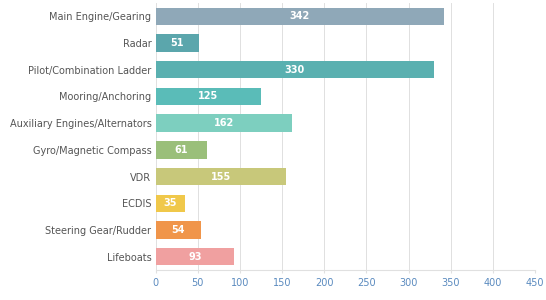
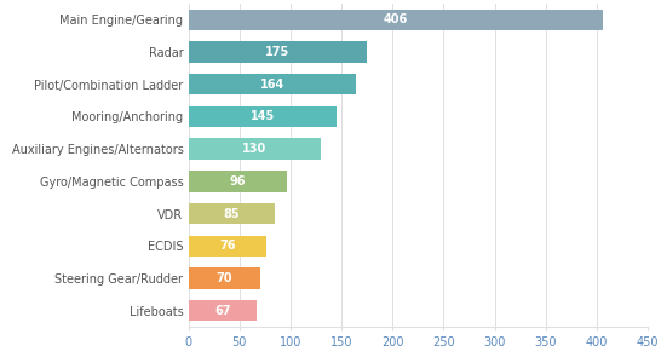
Main Engine/Gearing: 342 -> 406
Radar: 51 -> 175
Pilot/Combination Ladder: 330 -> 164
Mooring/Anchoring: 125 -> 145
Auxiliary Engines/Alternators: 162 -> 130
Gyro/Magnetic Compass: 61 -> 96
VDR: 155 -> 85
ECDIS: 35 -> 76
Steering Gear/Rudder: 54 -> 70
Lifeboats: 93 -> 67
